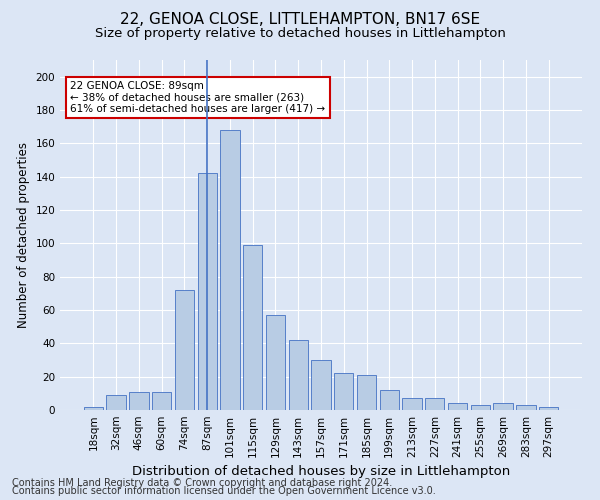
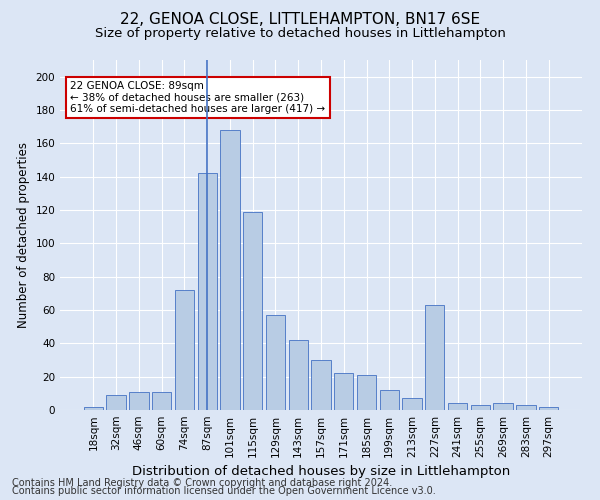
115sqm: 99 -> 119
227sqm: 7 -> 63
